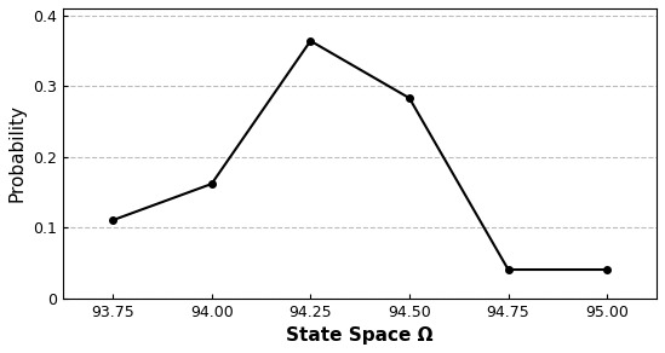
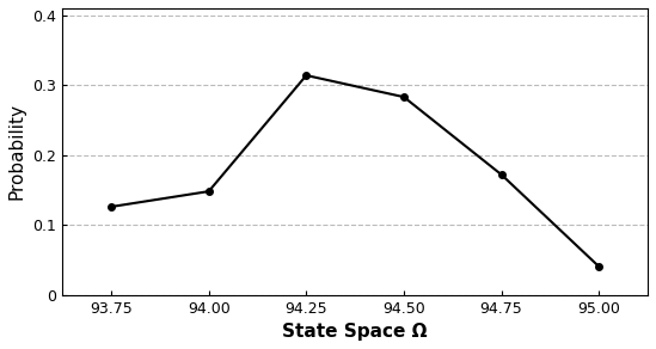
93.75: 0.110 -> 0.126
94.00: 0.162 -> 0.148
94.25: 0.364 -> 0.314
94.75: 0.040 -> 0.172
